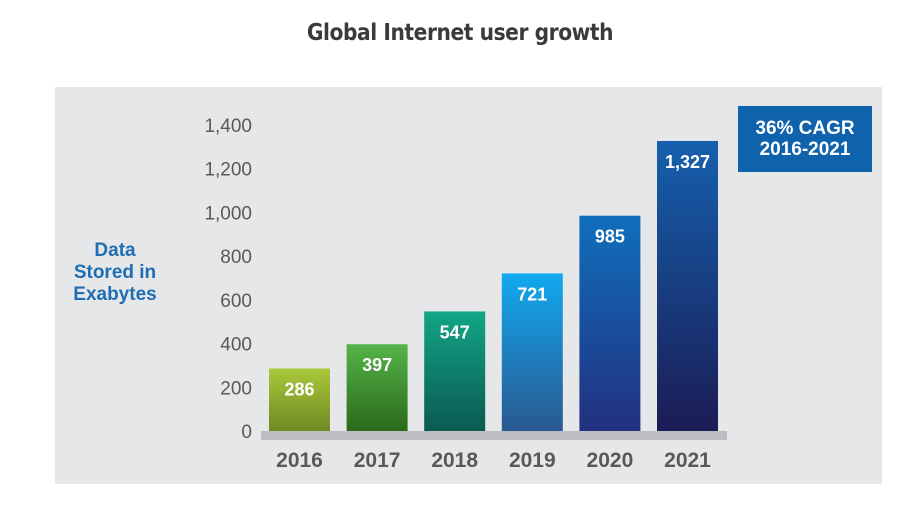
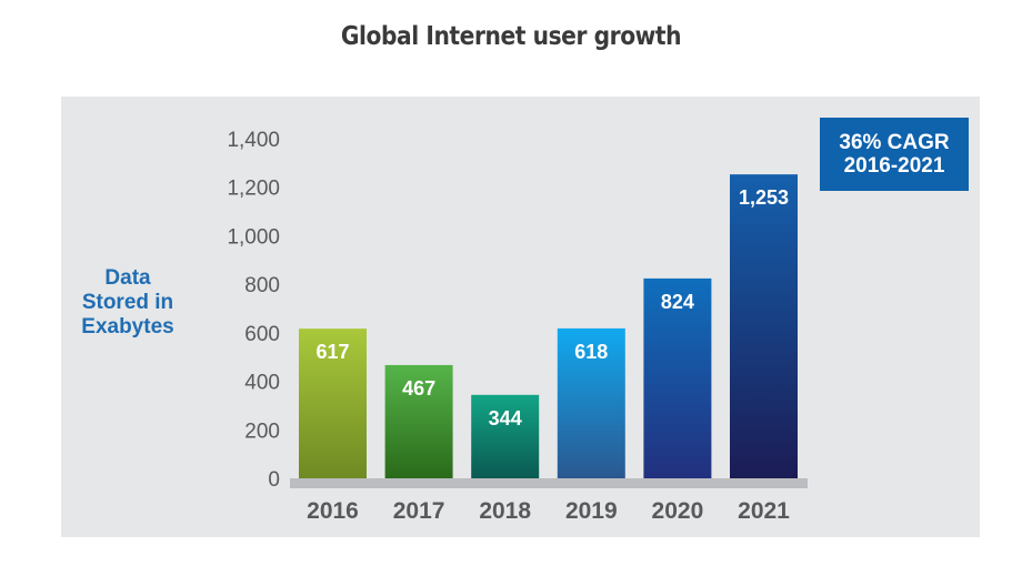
2016: 286 -> 617
2017: 397 -> 467
2018: 547 -> 344
2019: 721 -> 618
2020: 985 -> 824
2021: 1,327 -> 1,253
